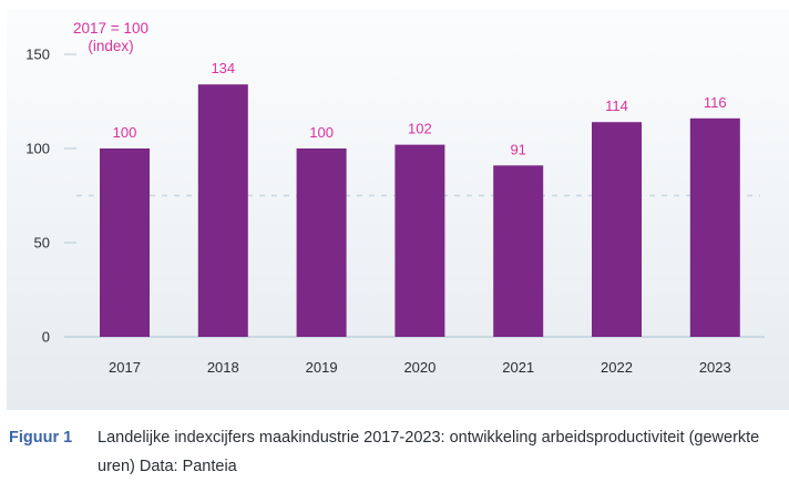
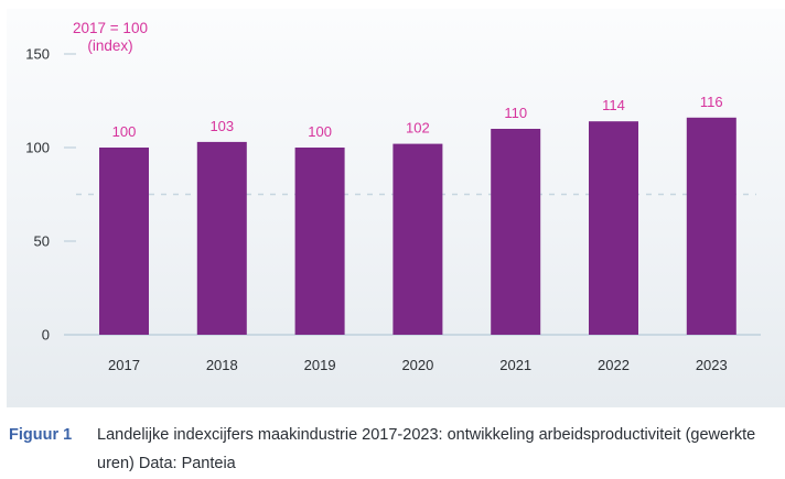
2018: 134 -> 103
2021: 91 -> 110
